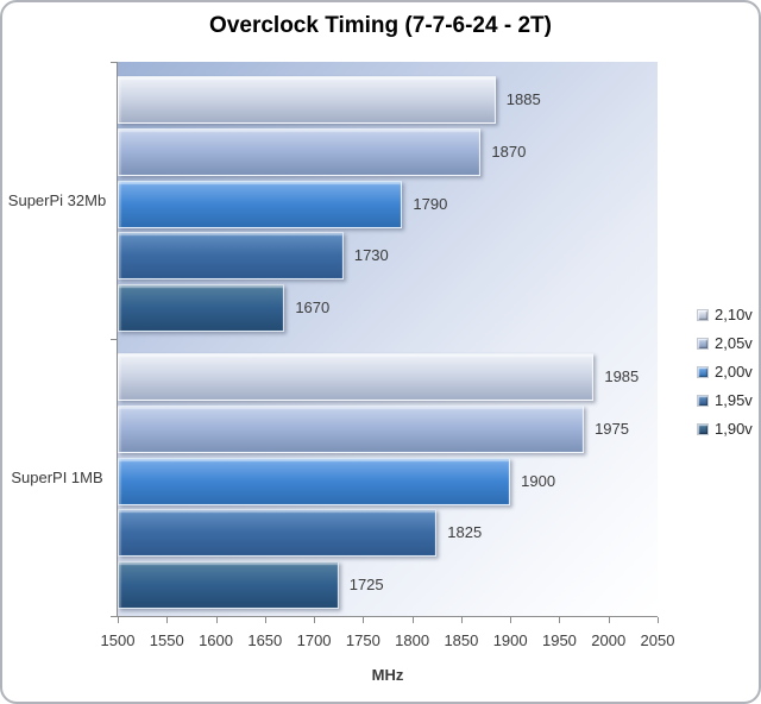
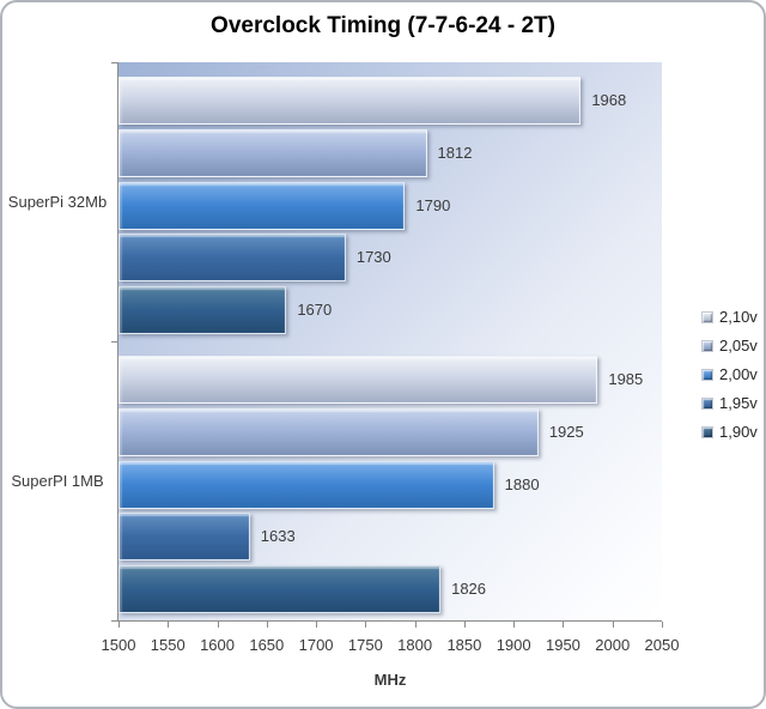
2,10v/SuperPi 32Mb: 1885 -> 1968
2,05v/SuperPi 32Mb: 1870 -> 1812
2,05v/SuperPI 1MB: 1975 -> 1925
2,00v/SuperPI 1MB: 1900 -> 1880
1,95v/SuperPI 1MB: 1825 -> 1633
1,90v/SuperPI 1MB: 1725 -> 1826
